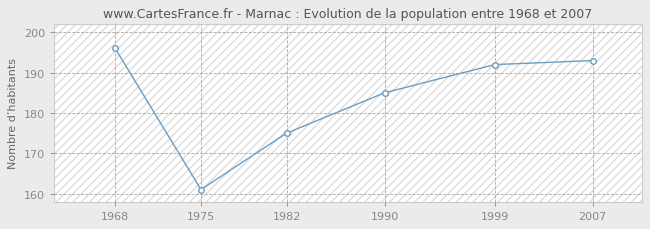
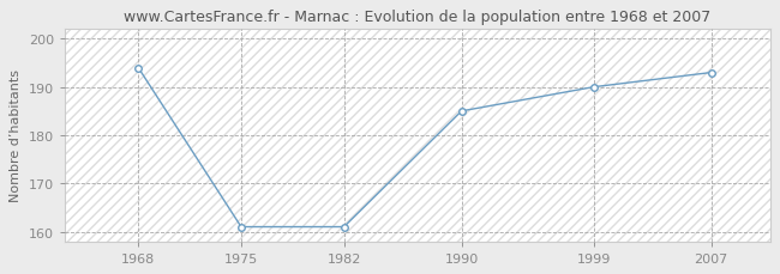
1968: 196 -> 194
1982: 175 -> 161
1999: 192 -> 190
